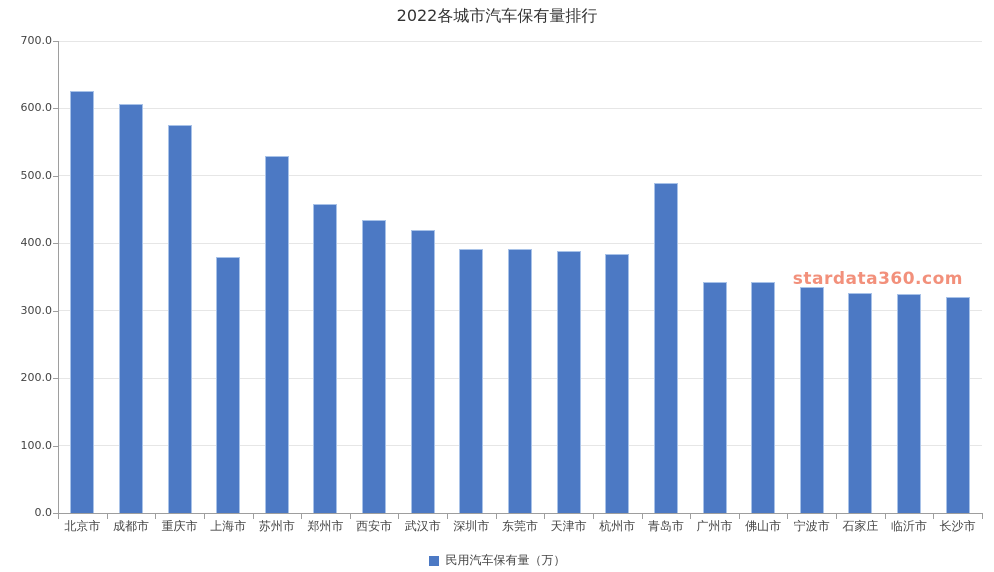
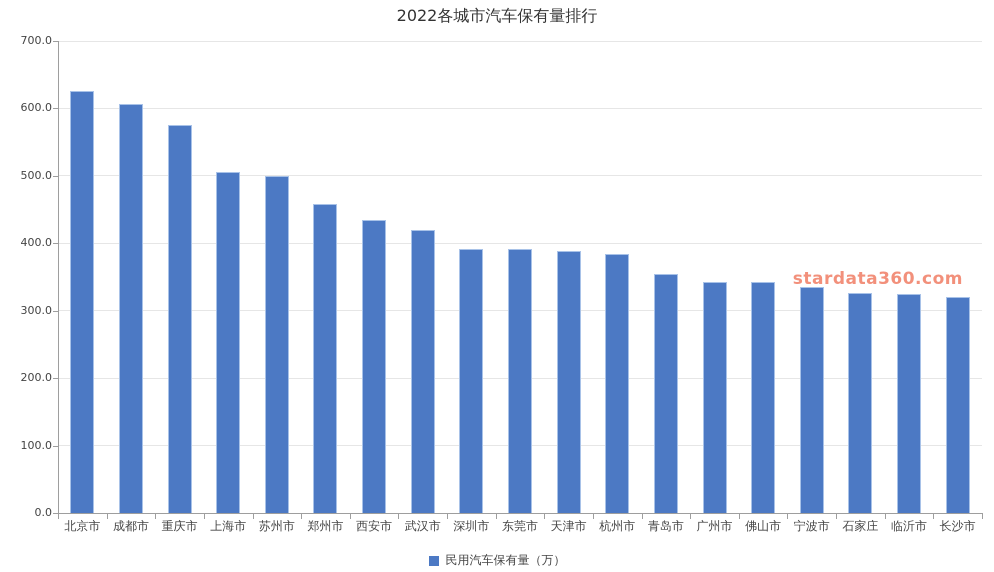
上海市: 380 -> 500
苏州市: 530 -> 500
青岛市: 490 -> 350
